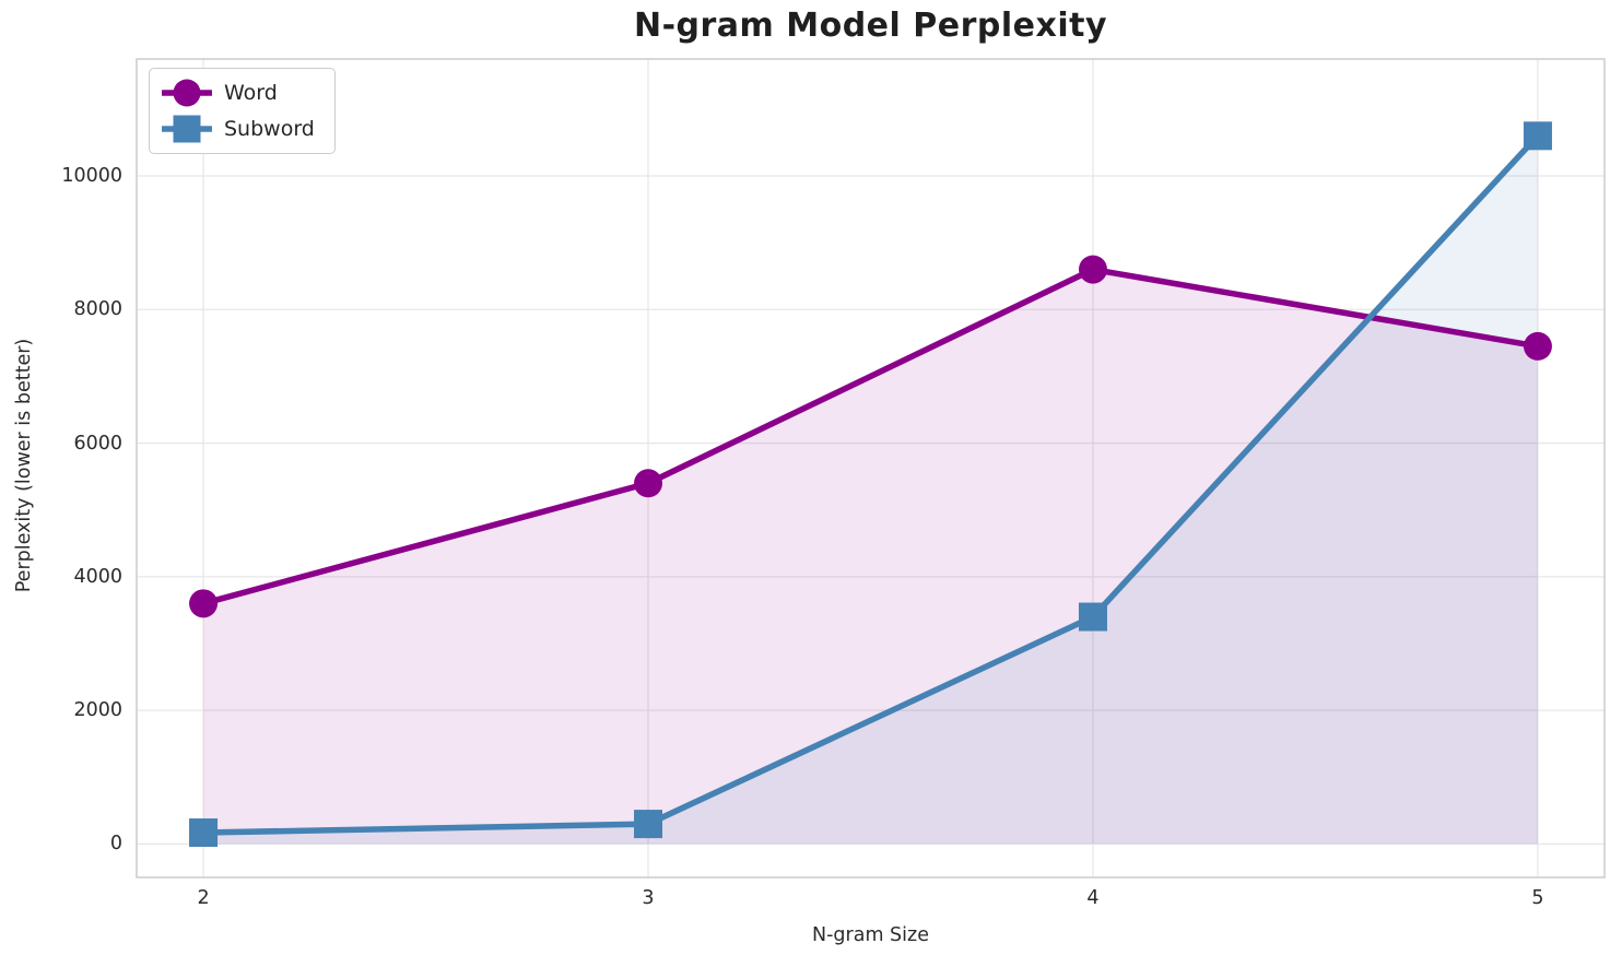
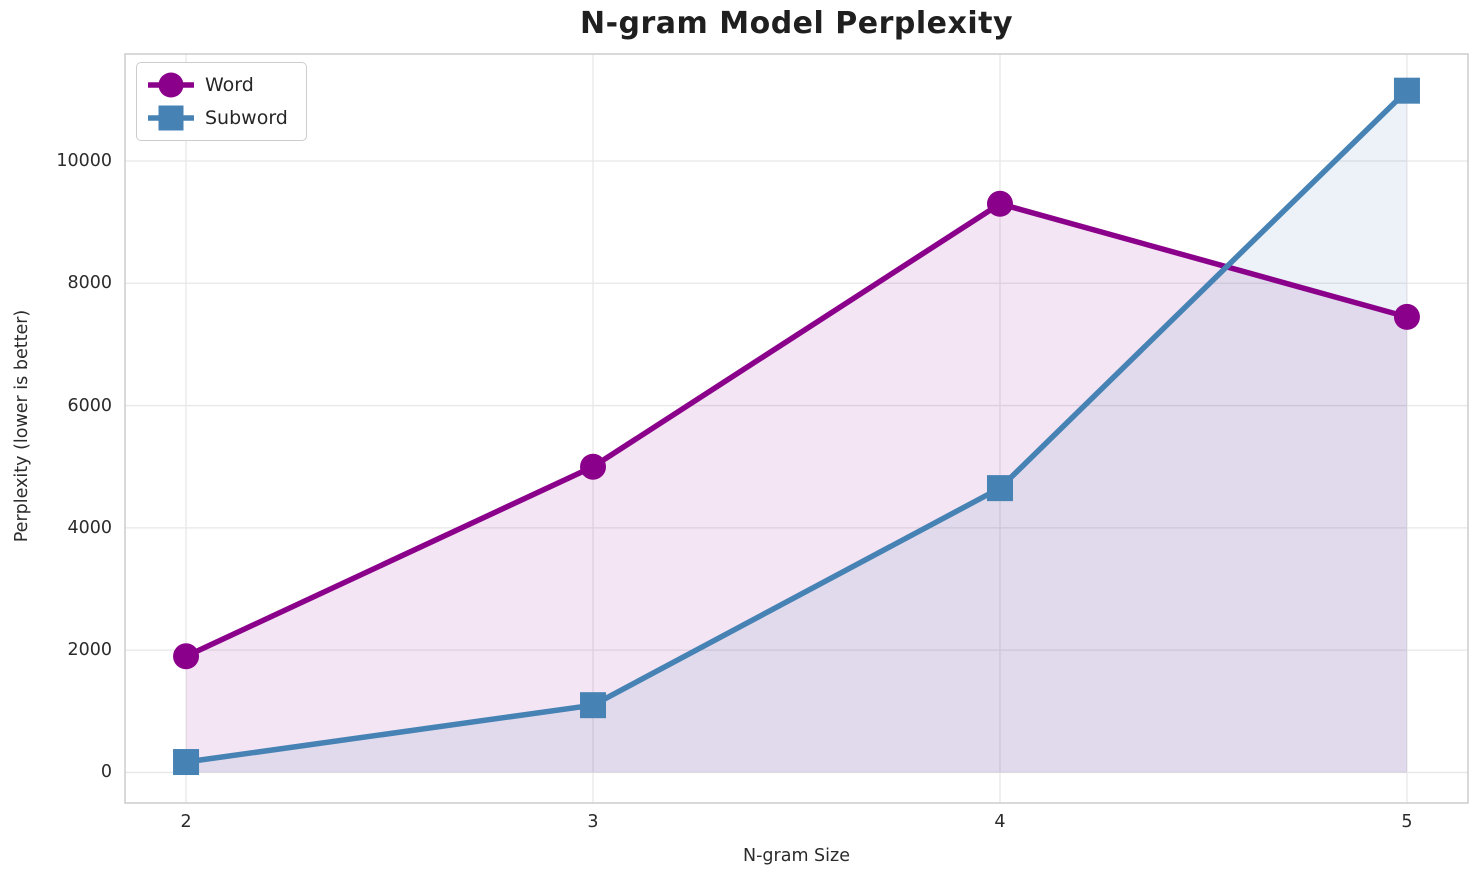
Word/2: 3600 -> 1900
Word/3: 5400 -> 5000
Subword/3: 300 -> 1100
Word/4: 8600 -> 9300
Subword/4: 3400 -> 4600
Subword/5: 10600 -> 11200
